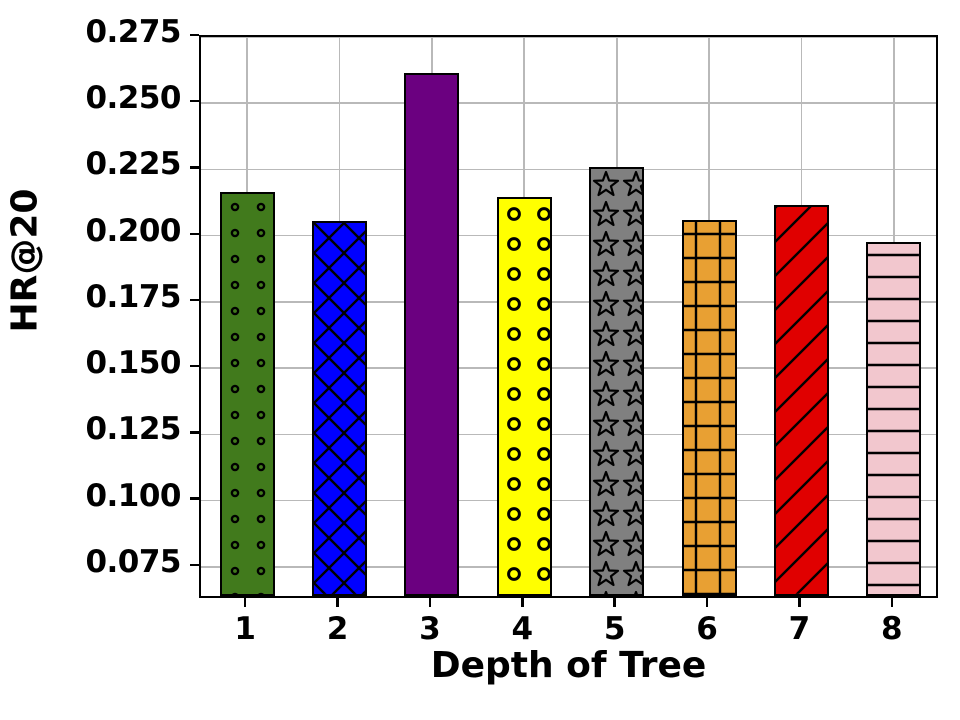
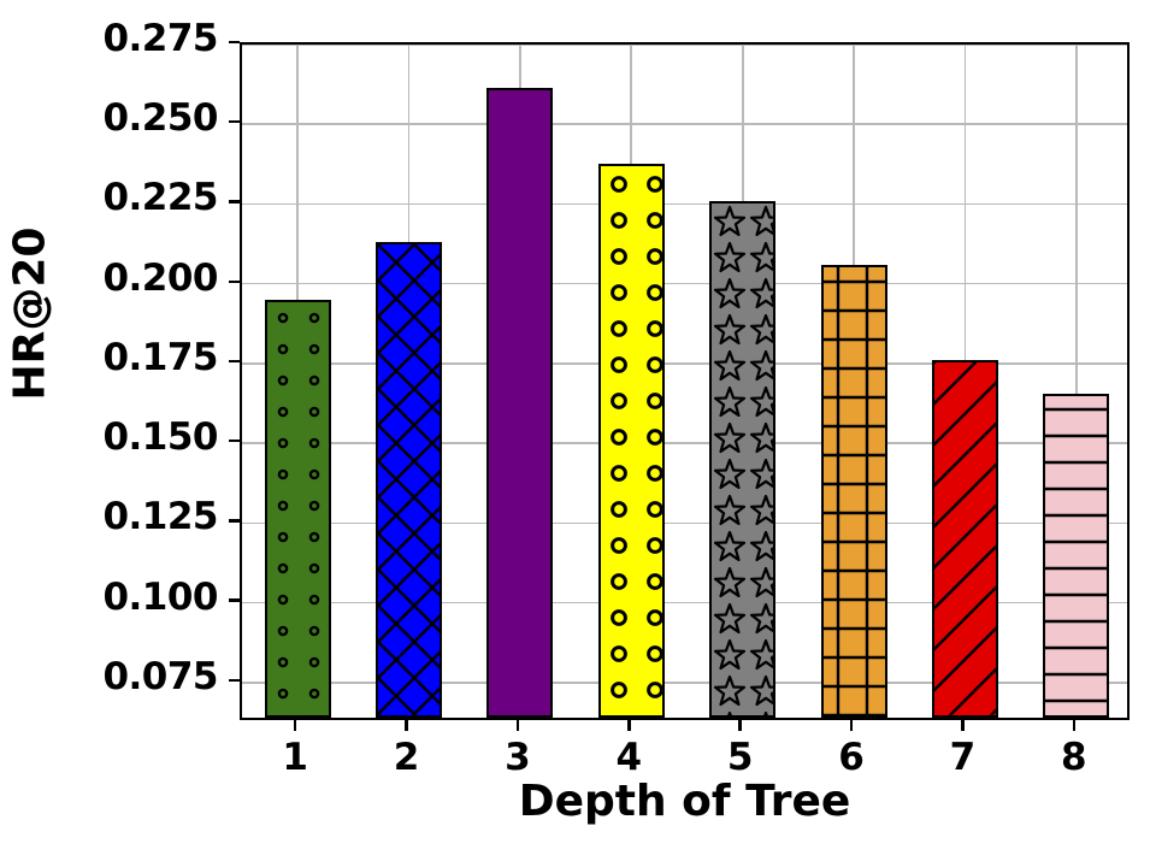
1: 0.215 -> 0.194
2: 0.204 -> 0.211
4: 0.213 -> 0.236
7: 0.210 -> 0.174
8: 0.196 -> 0.164
